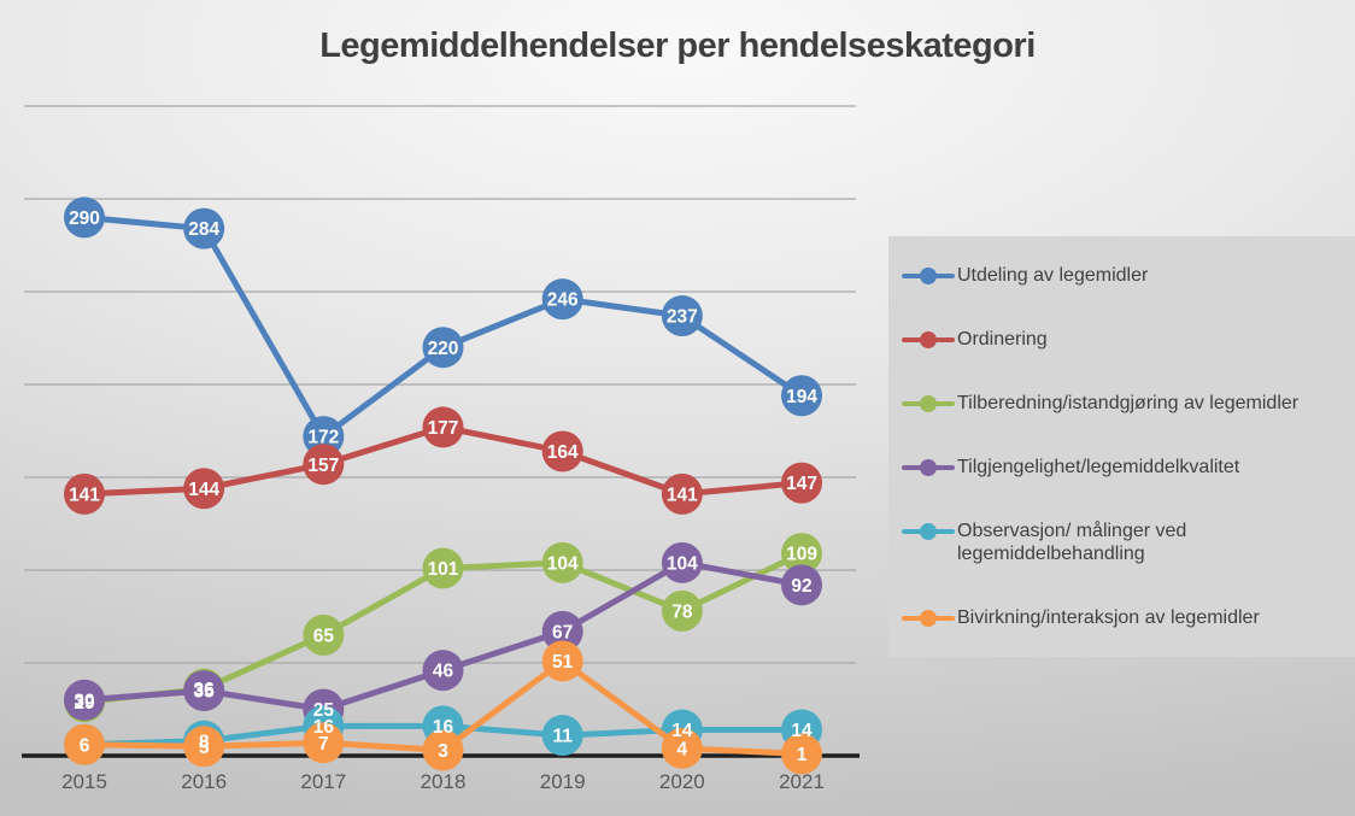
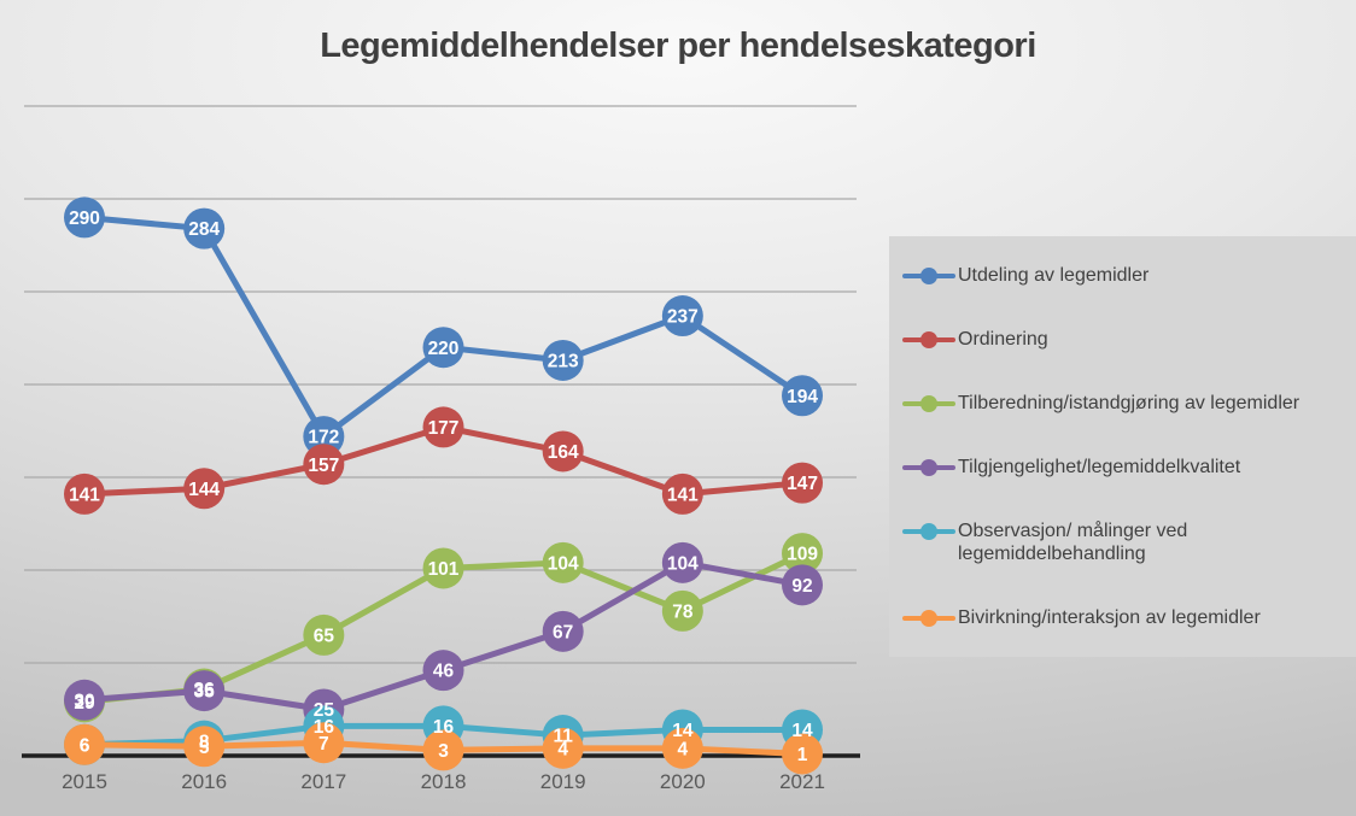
Utdeling av legemidler/2019: 246 -> 213
Bivirkning/interaksjon av legemidler/2019: 51 -> 4
